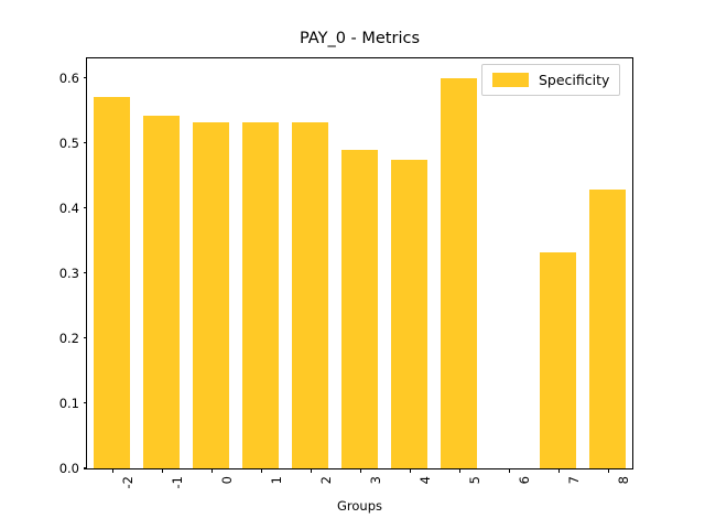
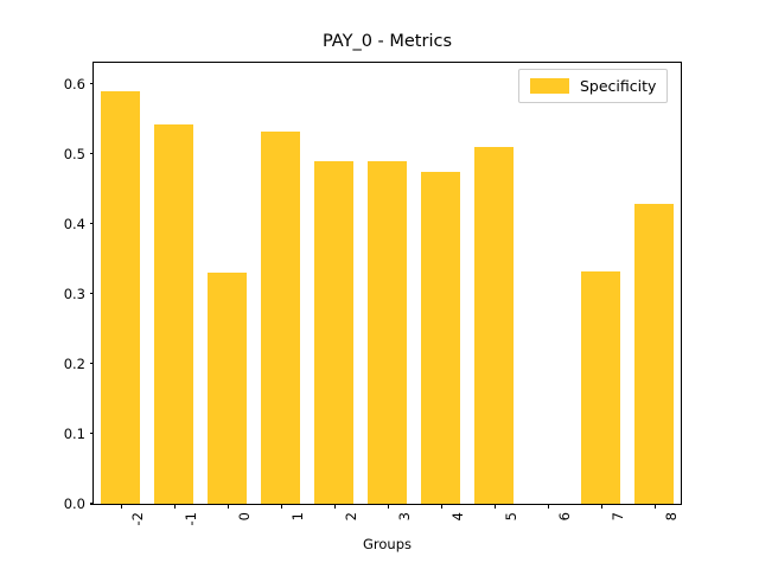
-2: 0.57 -> 0.59
0: 0.53 -> 0.33
2: 0.53 -> 0.49
5: 0.60 -> 0.51
